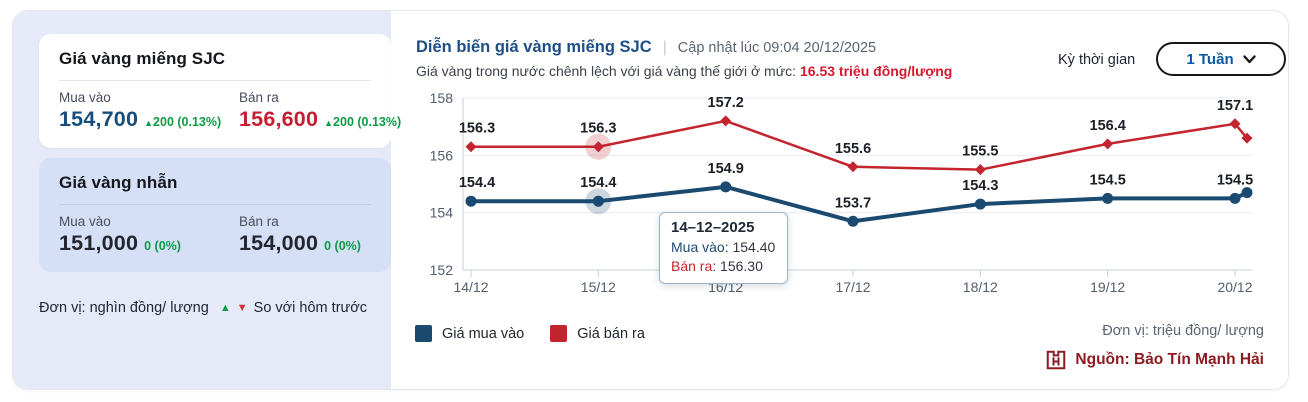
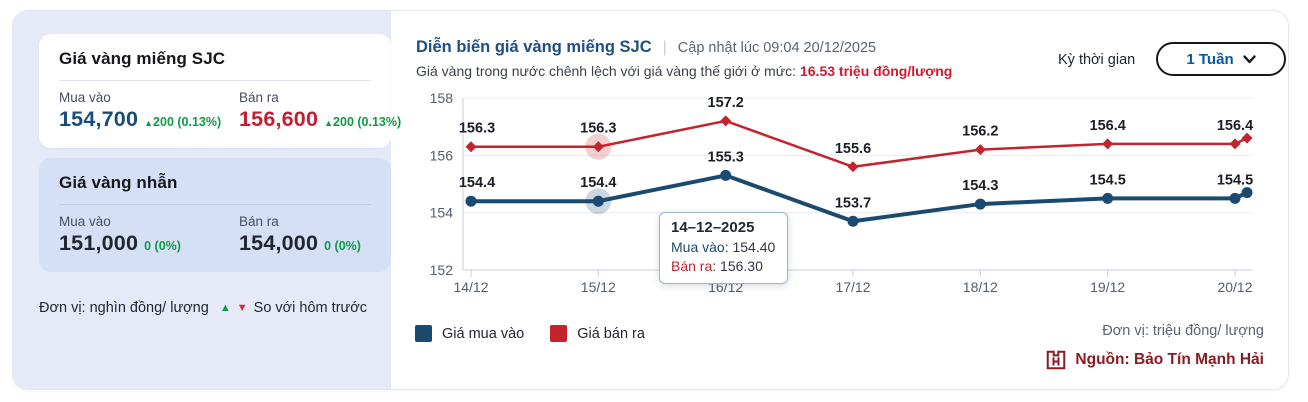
Giá mua vào/16/12: 154.9 -> 155.3
Giá bán ra/18/12: 155.5 -> 156.2
Giá bán ra/20/12: 157.1 -> 156.4
